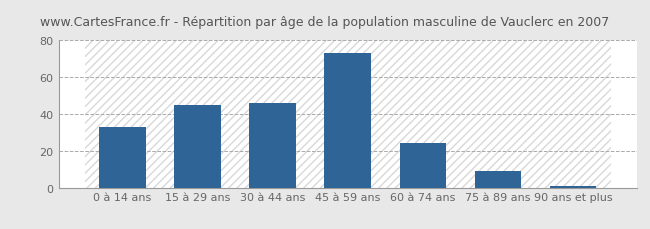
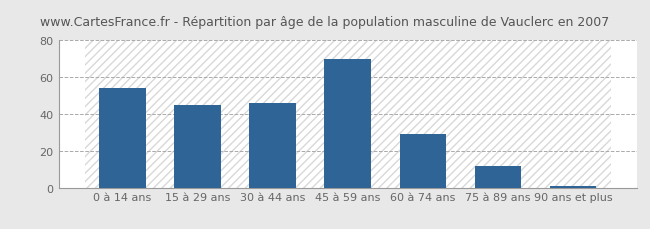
0 à 14 ans: 33 -> 54
45 à 59 ans: 73 -> 70
60 à 74 ans: 24 -> 29
75 à 89 ans: 9 -> 12
